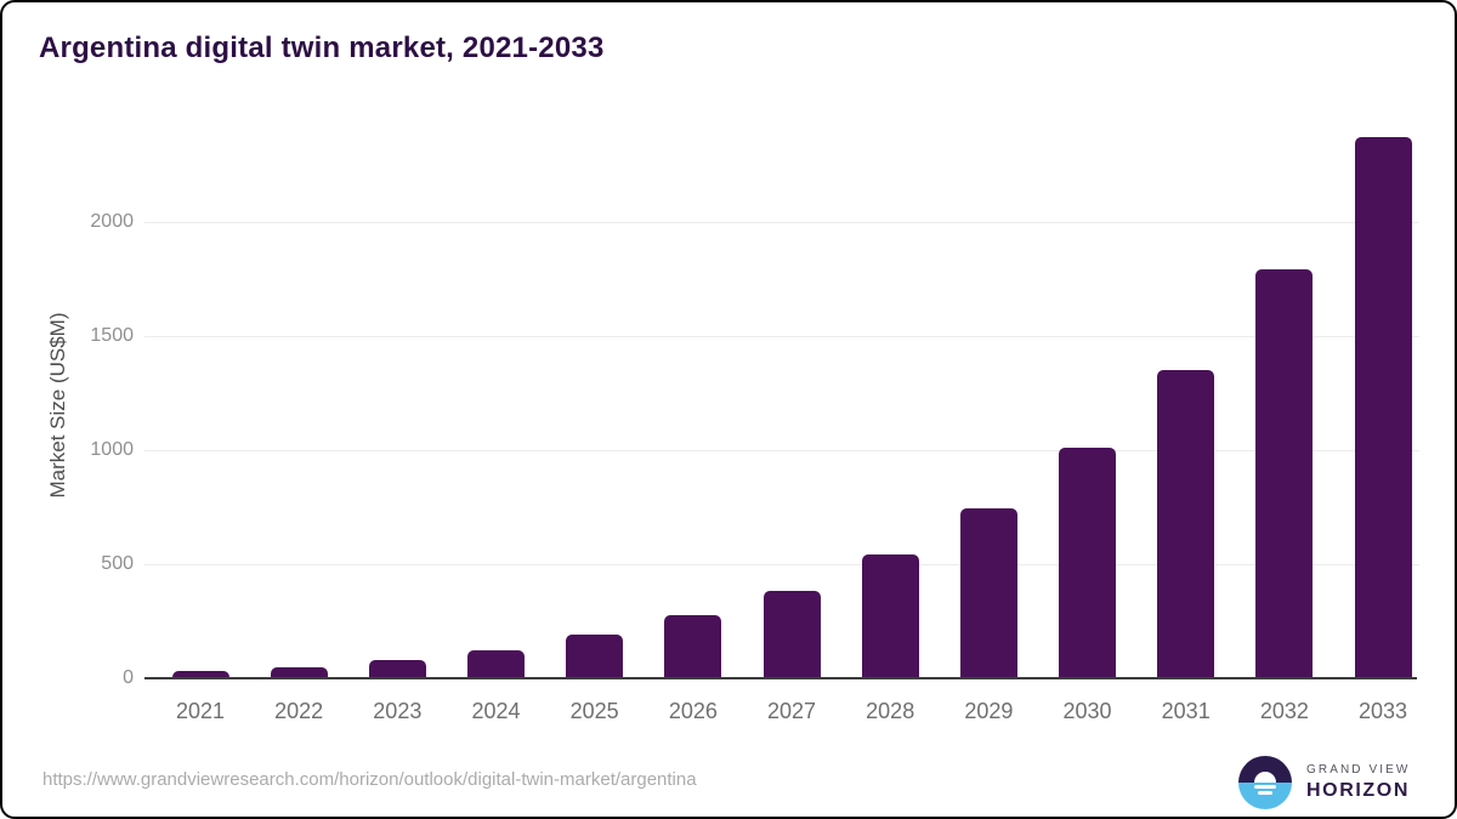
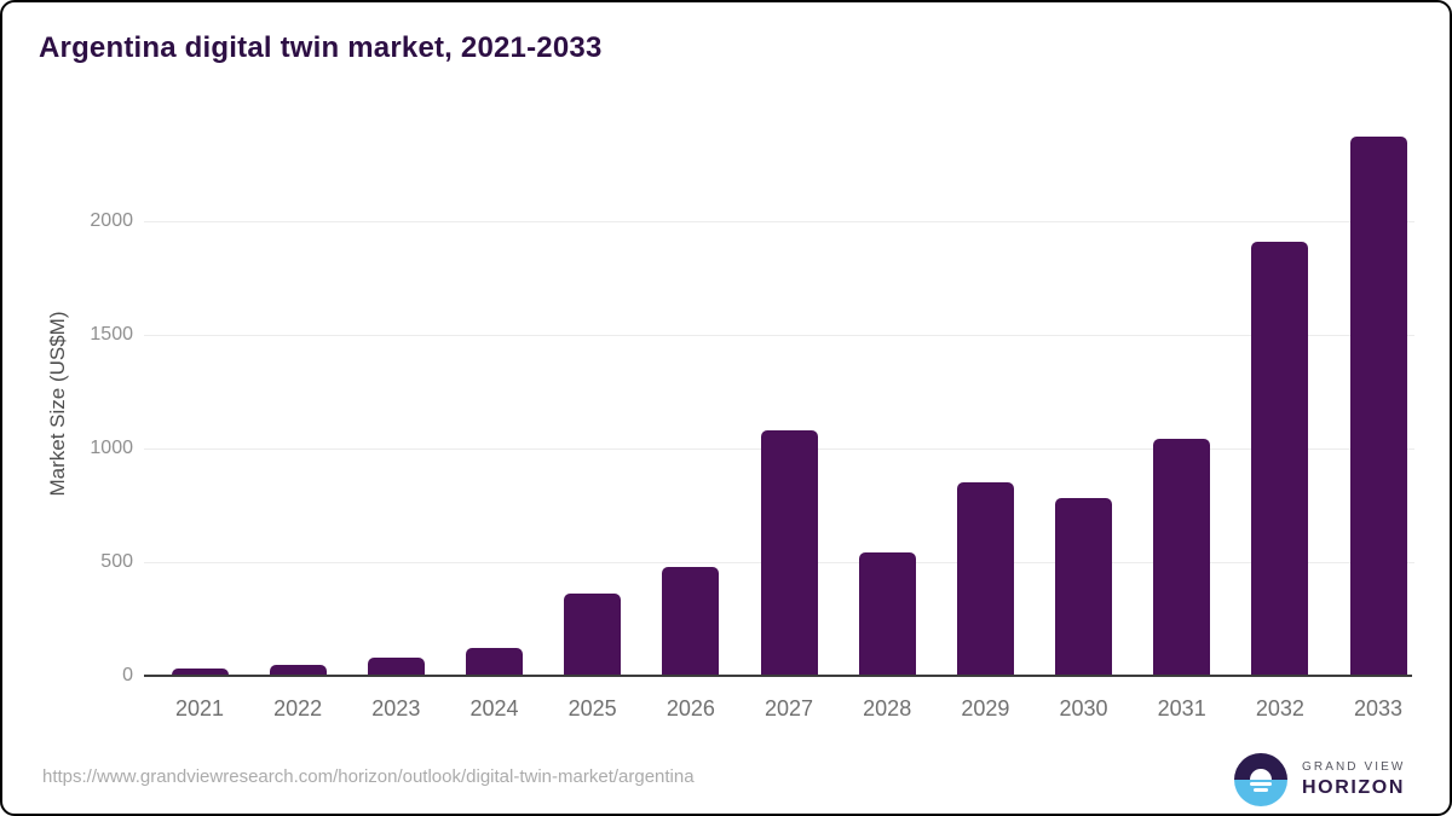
2025: 190 -> 360
2026: 280 -> 480
2027: 380 -> 1080
2029: 740 -> 850
2030: 1010 -> 780
2031: 1350 -> 1040
2032: 1800 -> 1910
